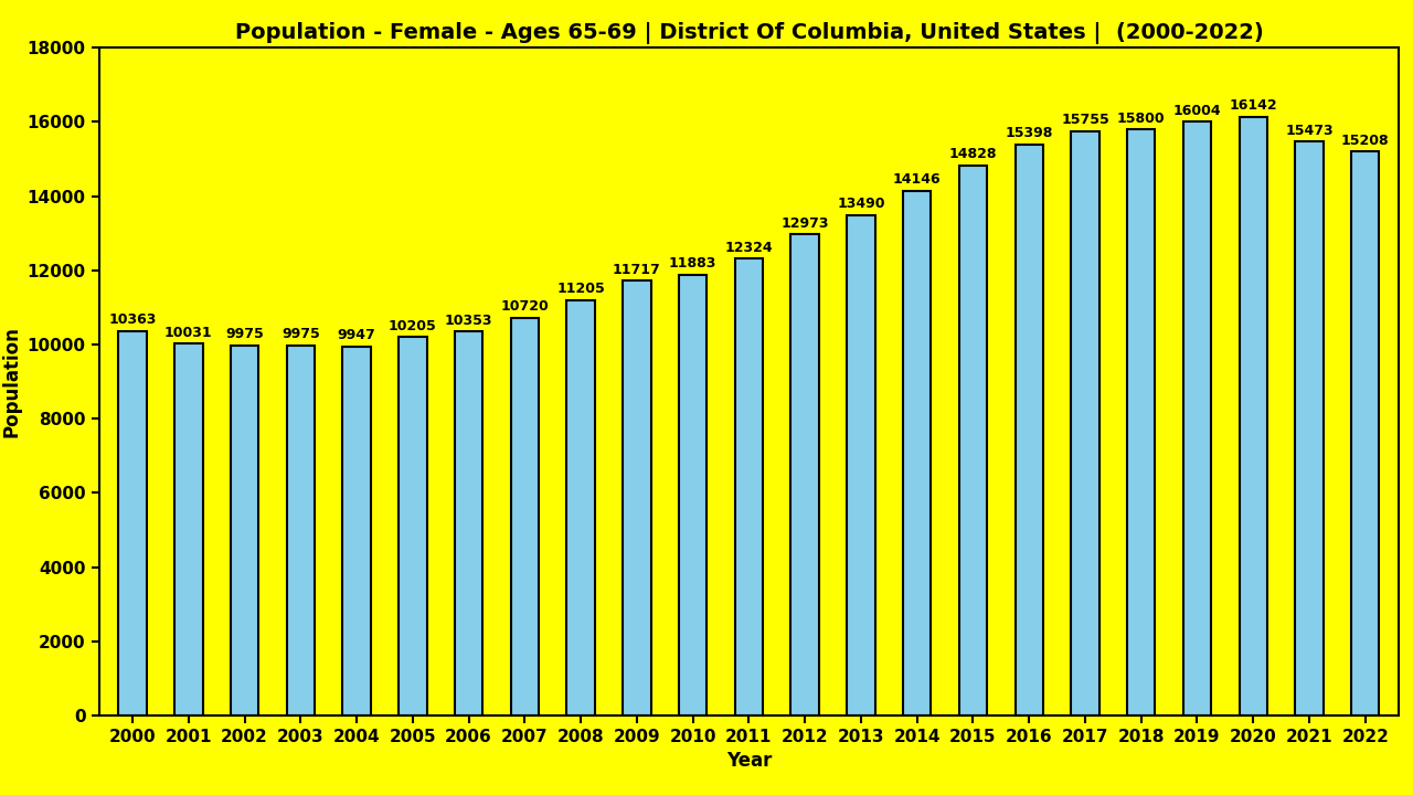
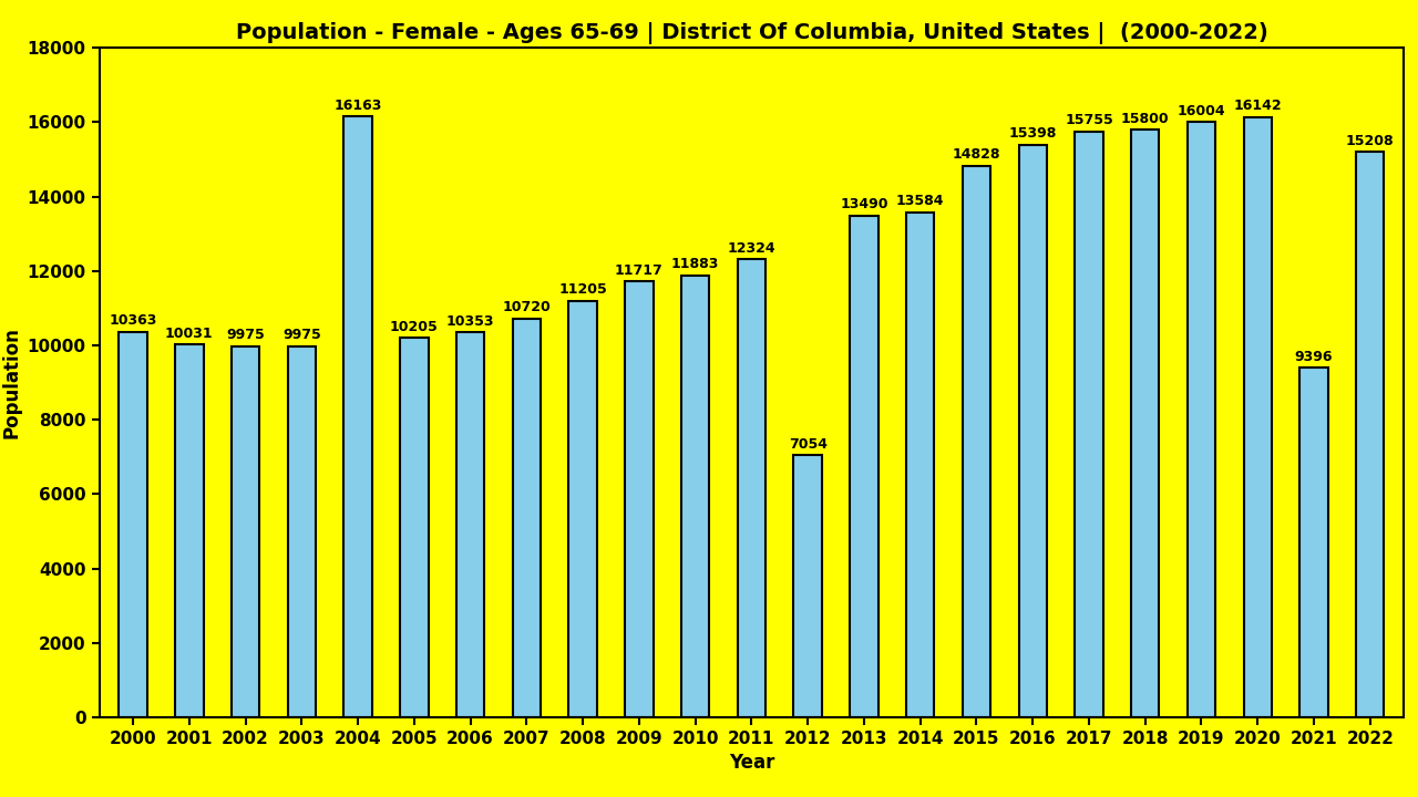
2004: 9947 -> 16163
2012: 12973 -> 7054
2014: 14146 -> 13584
2021: 15473 -> 9396
